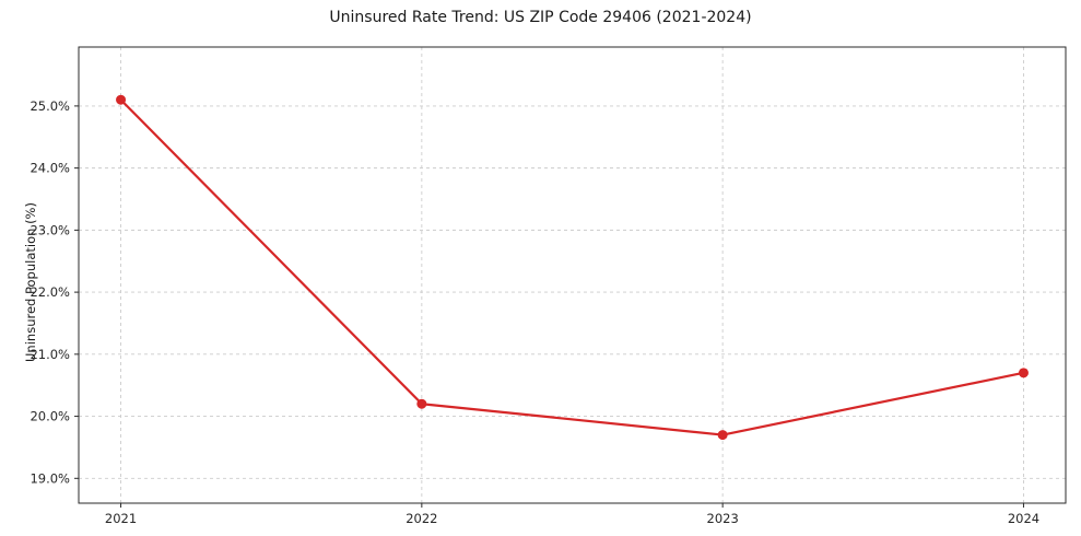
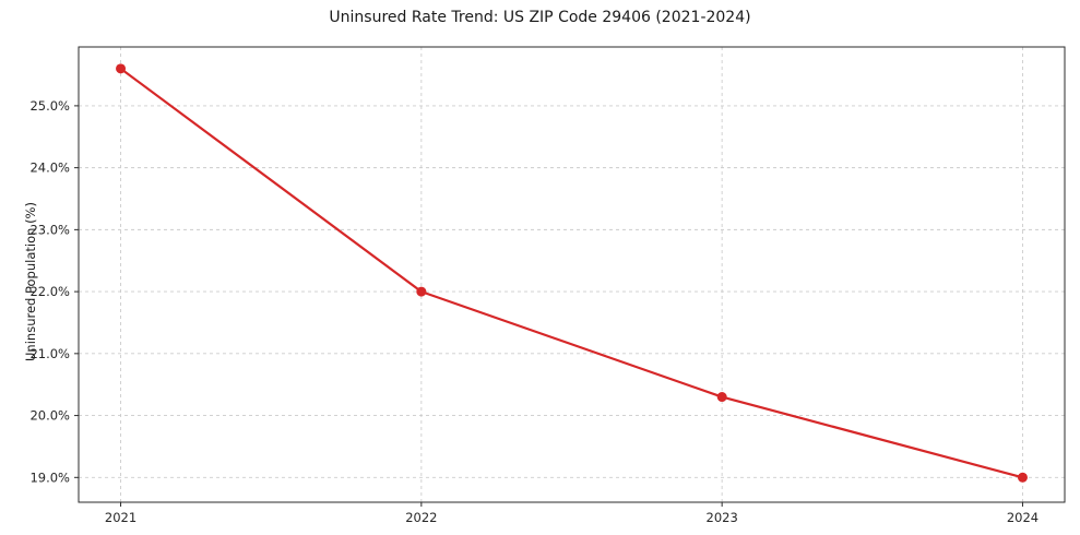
2021: 25.1% -> 25.6%
2022: 20.2% -> 22.0%
2023: 19.7% -> 20.3%
2024: 20.7% -> 19.0%
